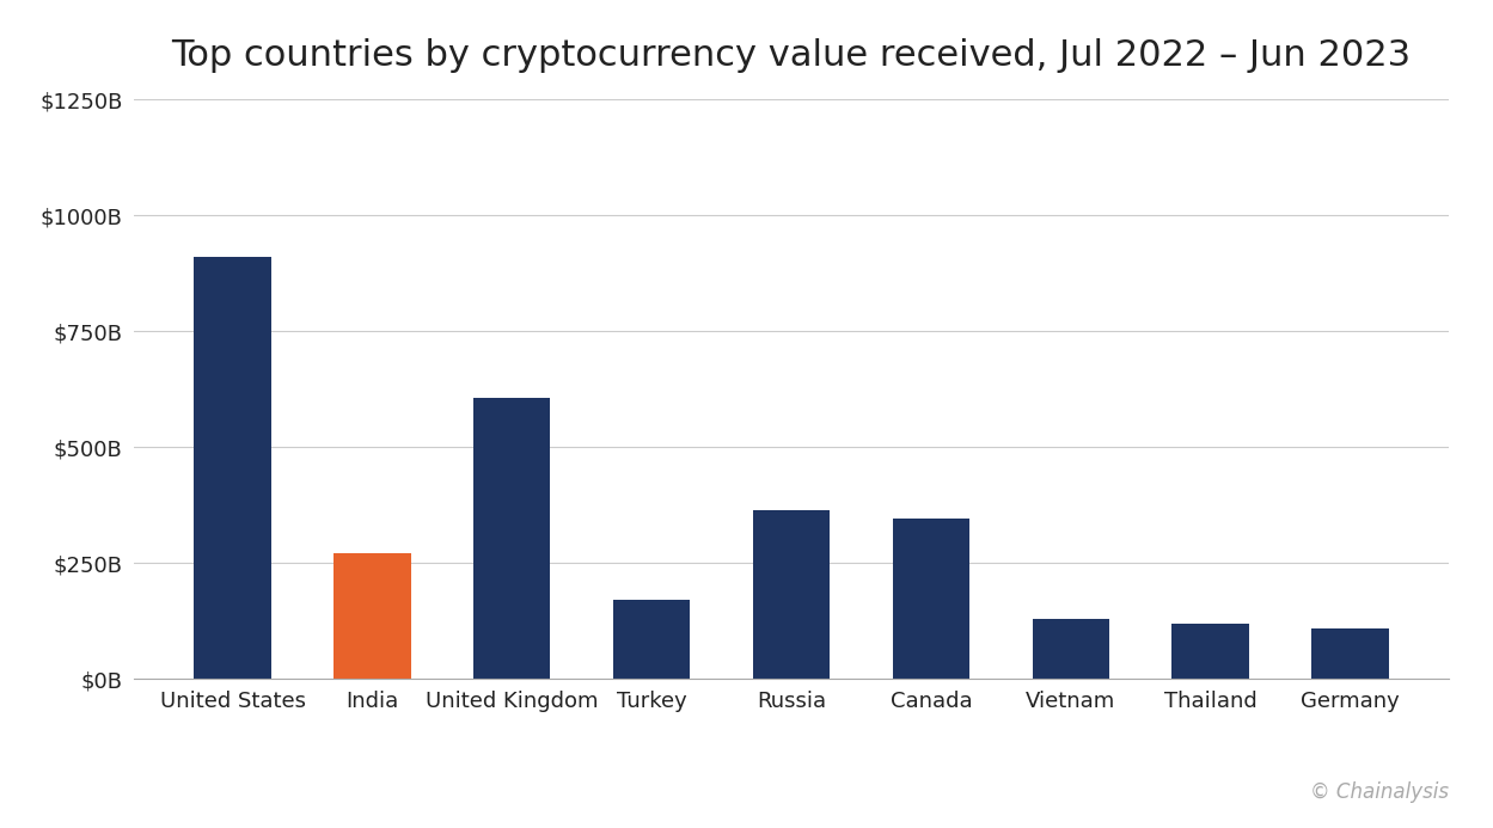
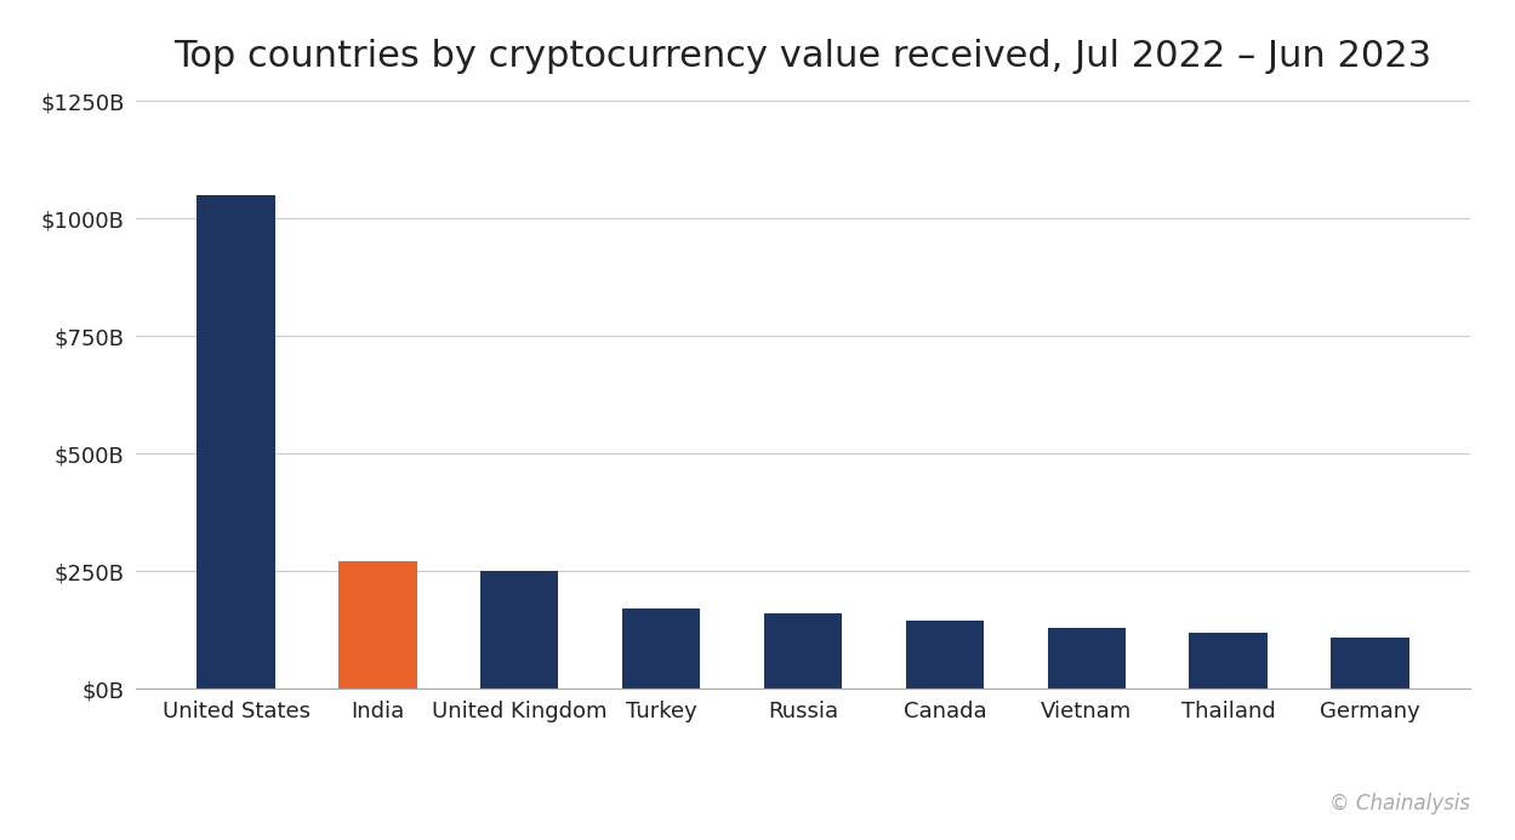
United States: $910B -> $1050B
United Kingdom: $605B -> $250B
Russia: $365B -> $160B
Canada: $345B -> $145B
